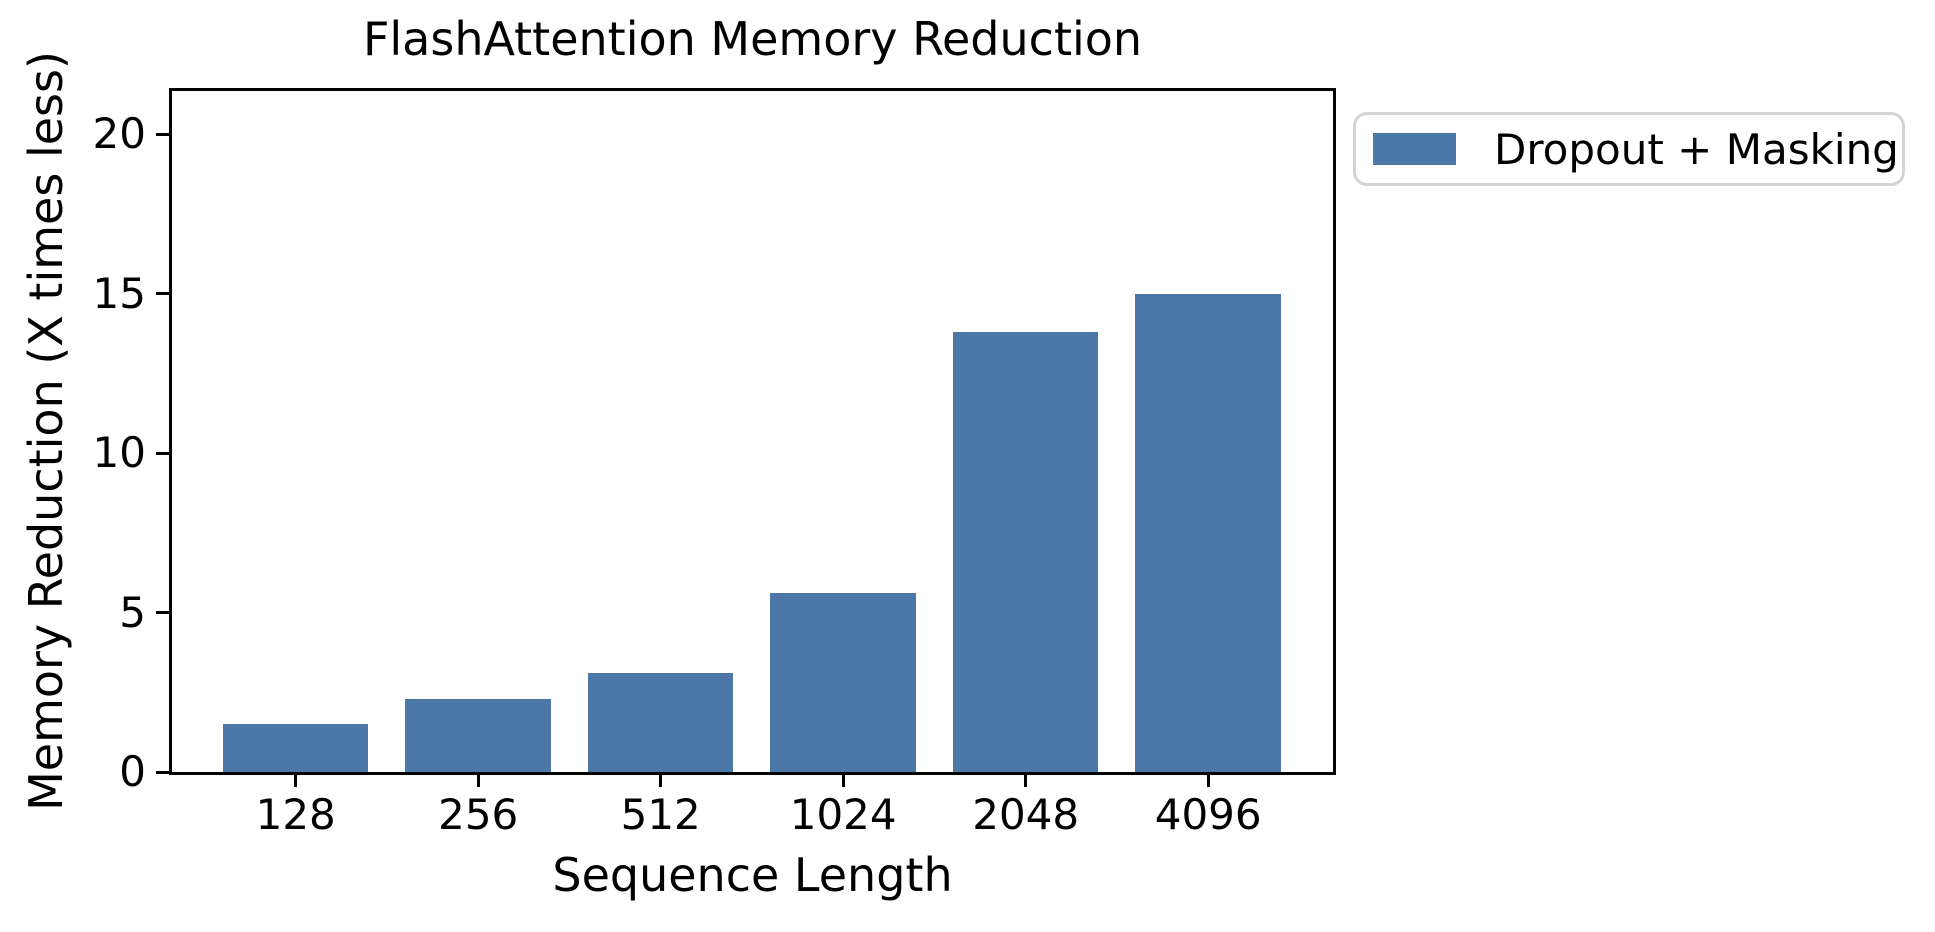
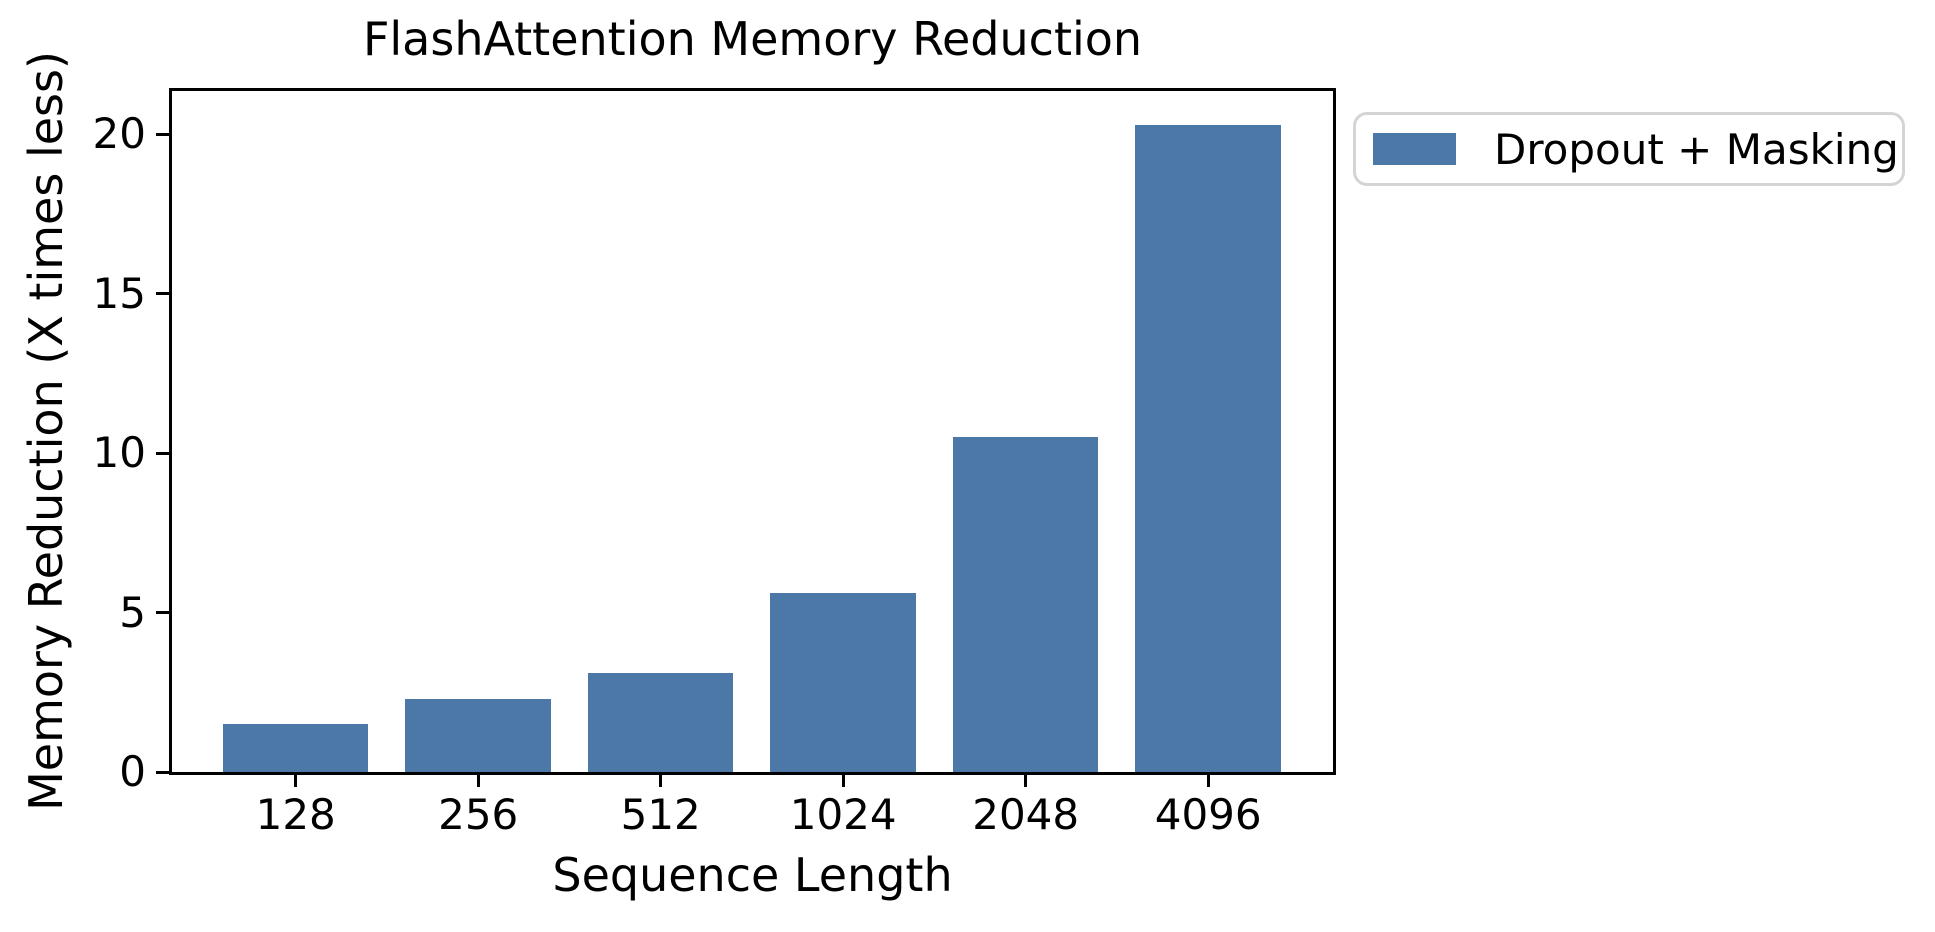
2048: 13.8 -> 10.5
4096: 15.0 -> 20.3
